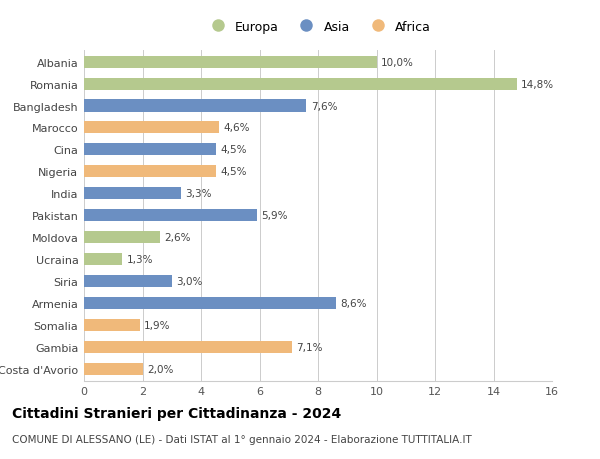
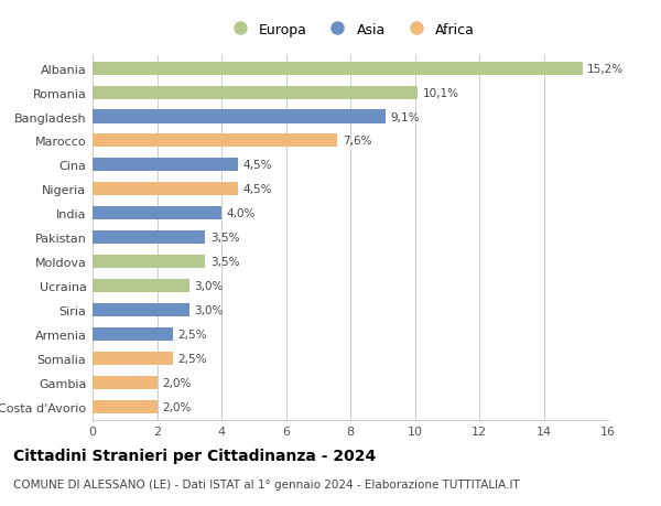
Albania: 10,0% -> 15,2%
Romania: 14,8% -> 10,1%
Bangladesh: 7,6% -> 9,1%
Marocco: 4,6% -> 7,6%
India: 3,3% -> 4,0%
Pakistan: 5,9% -> 3,5%
Moldova: 2,6% -> 3,5%
Ucraina: 1,3% -> 3,0%
Armenia: 8,6% -> 2,5%
Somalia: 1,9% -> 2,5%
Gambia: 7,1% -> 2,0%
